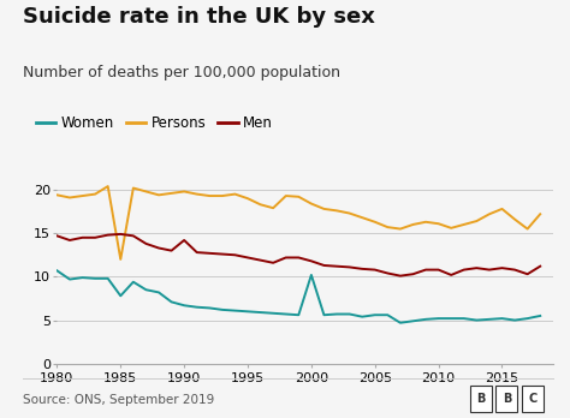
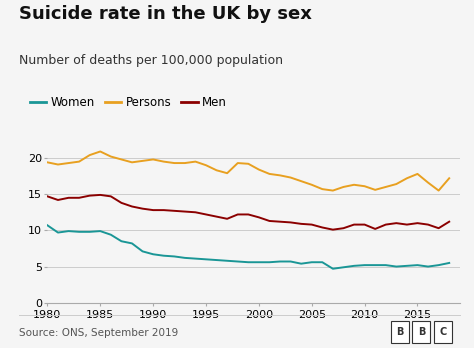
Women/1985: 7.8 -> 9.9
Persons/1985: 12.0 -> 20.9
Men/1990: 14.2 -> 12.8
Women/2000: 10.2 -> 5.6
